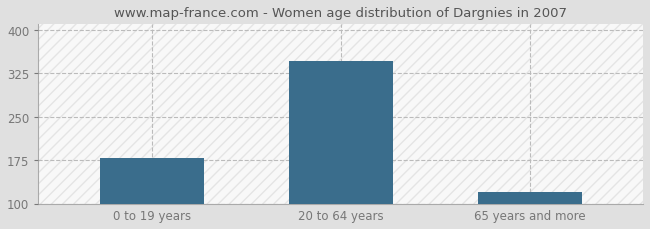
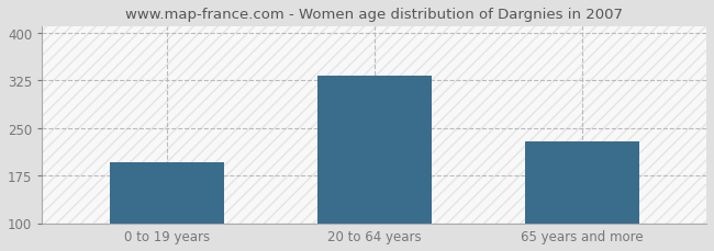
0 to 19 years: 178 -> 196
20 to 64 years: 347 -> 332
65 years and more: 120 -> 228
